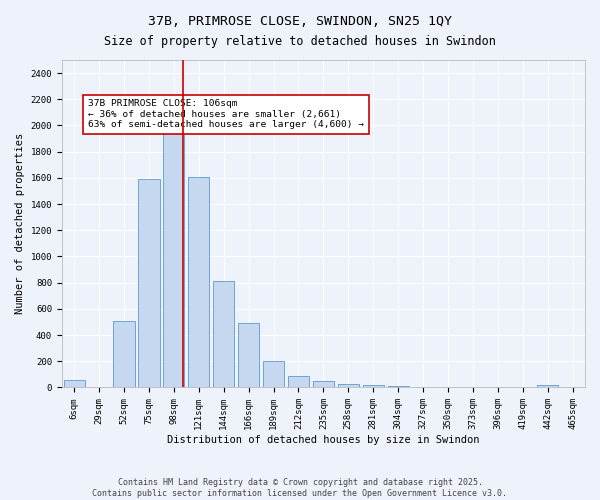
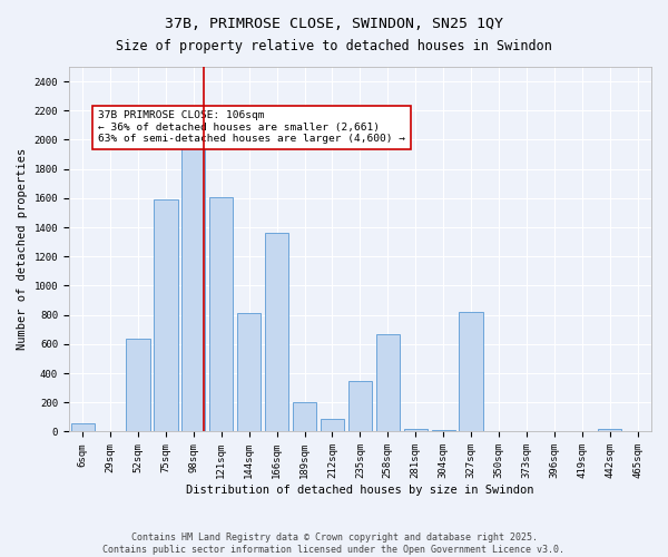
52sqm: 510 -> 640
166sqm: 490 -> 1360
235sqm: 50 -> 350
258sqm: 30 -> 670
327sqm: 0 -> 820
